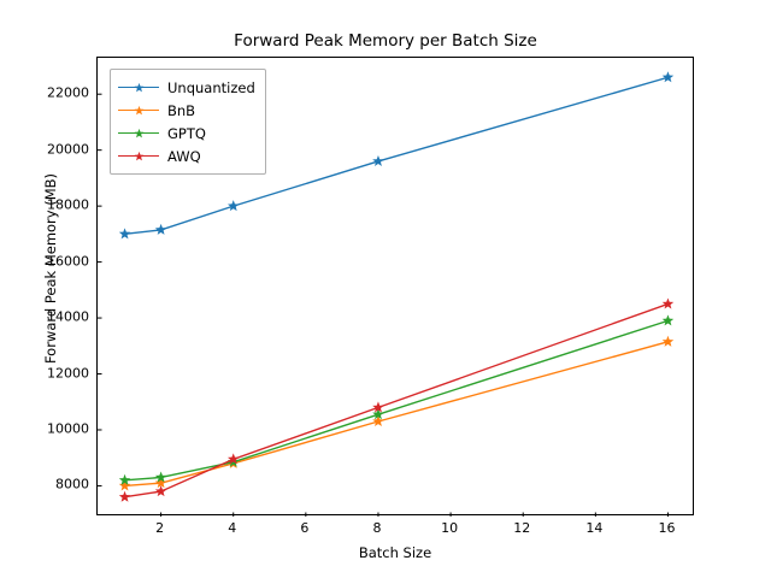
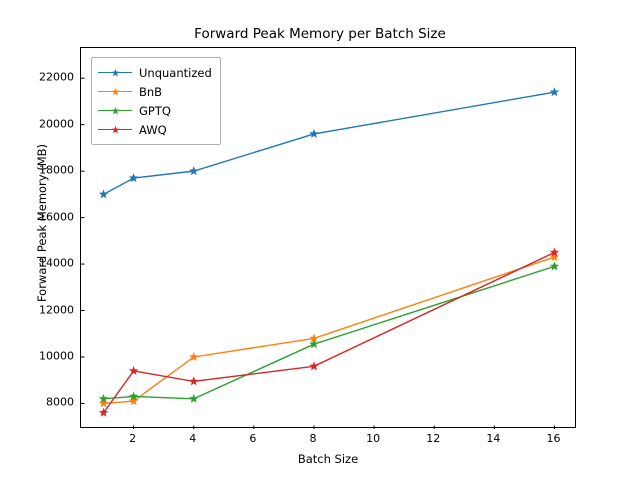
Unquantized/2: 17200 -> 17700
AWQ/2: 7800 -> 9400
BnB/4: 8800 -> 10000
GPTQ/4: 8800 -> 8200
BnB/8: 10300 -> 10800
AWQ/8: 10800 -> 9600
Unquantized/16: 22600 -> 21400
BnB/16: 13200 -> 14300
